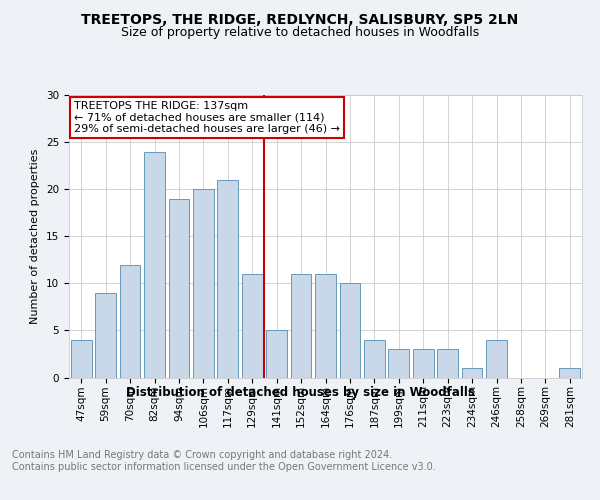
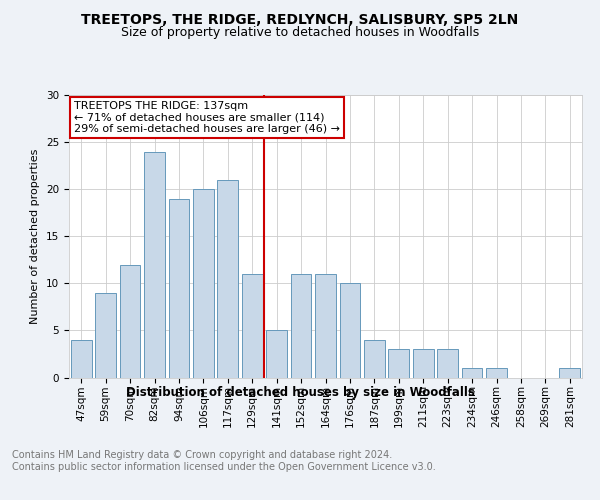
246sqm: 4 -> 1
